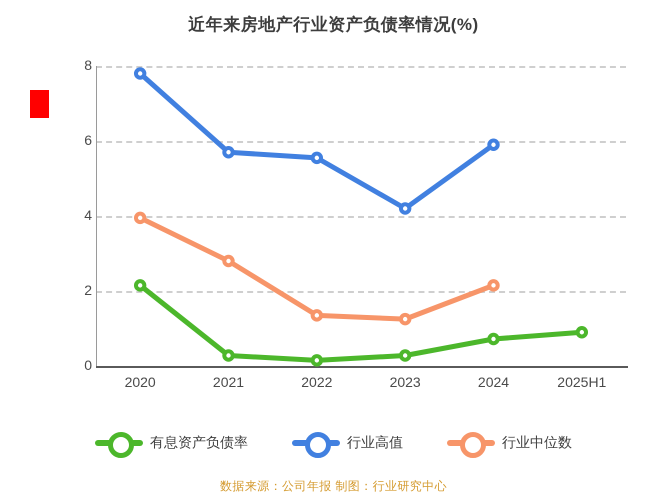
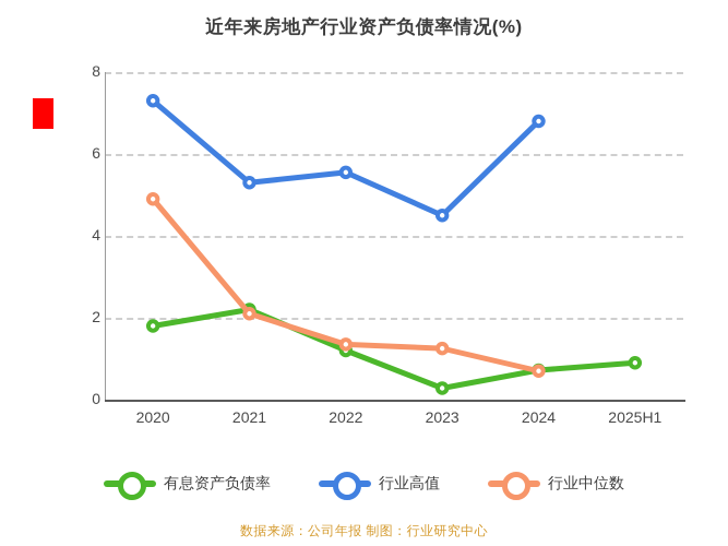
有息资产负债率/2020: 2.1 -> 1.8
行业高值/2020: 7.8 -> 7.3
行业中位数/2020: 4.0 -> 4.9
有息资产负债率/2021: 0.3 -> 2.2
行业高值/2021: 5.7 -> 5.3
行业中位数/2021: 2.8 -> 2.1
有息资产负债率/2022: 0.1 -> 1.2
行业高值/2023: 4.2 -> 4.5
行业高值/2024: 5.9 -> 6.8
行业中位数/2024: 2.1 -> 0.7
